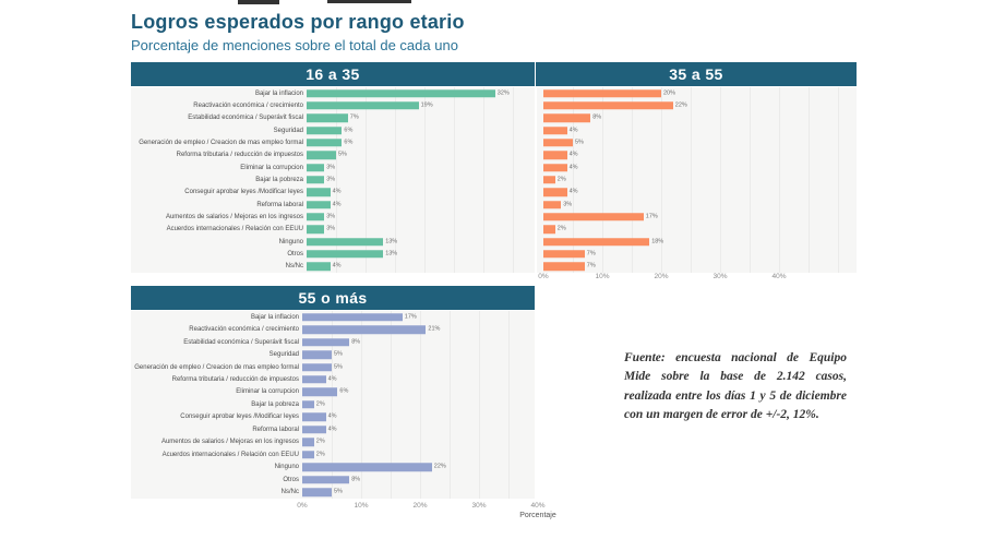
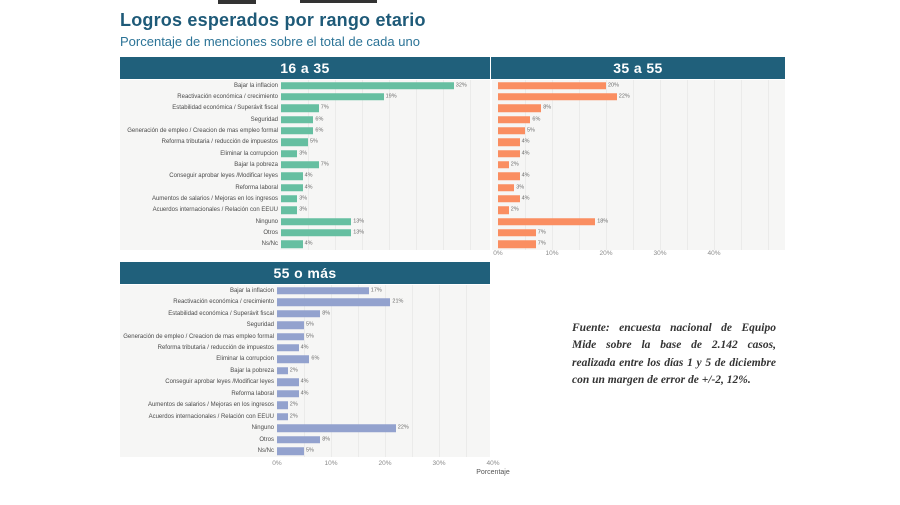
35 a 55/Seguridad: 4% -> 6%
16 a 35/Bajar la pobreza: 3% -> 7%
35 a 55/Aumentos de salarios / Mejoras en los ingresos: 17% -> 4%
